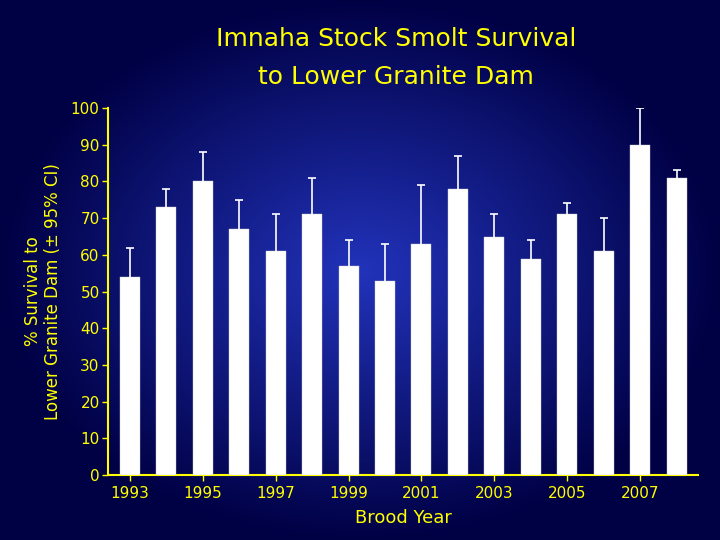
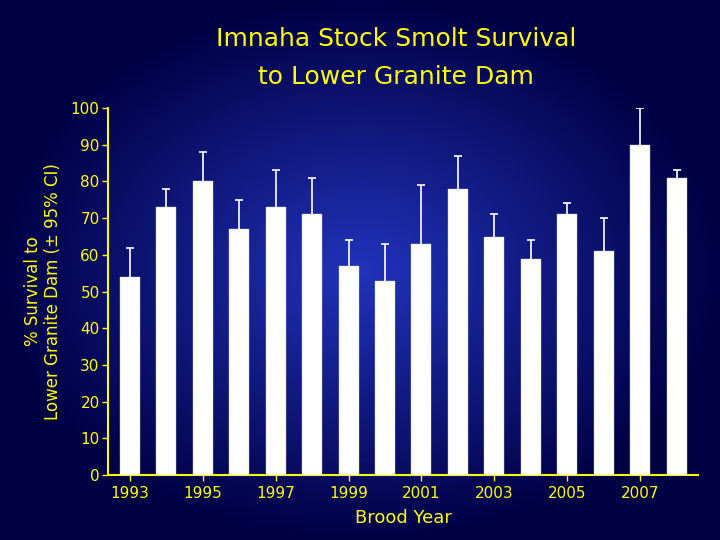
1997: 61 -> 73
